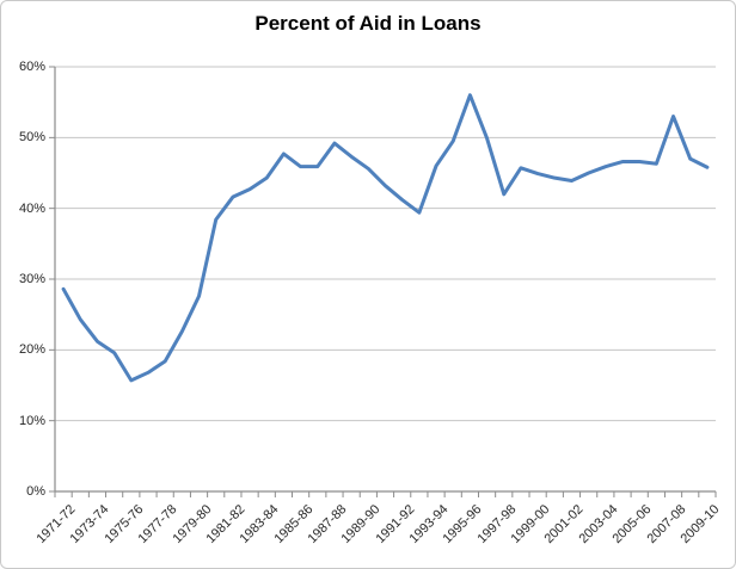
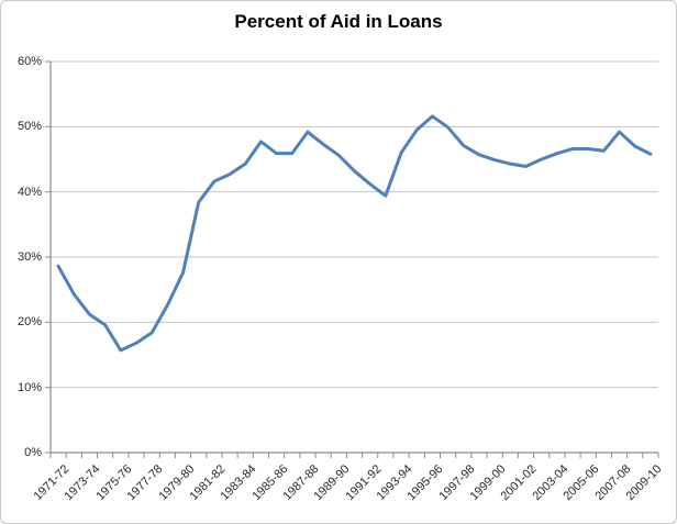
1995-96: 56% -> 52%
1997-98: 42% -> 47%
2007-08: 53% -> 49%
